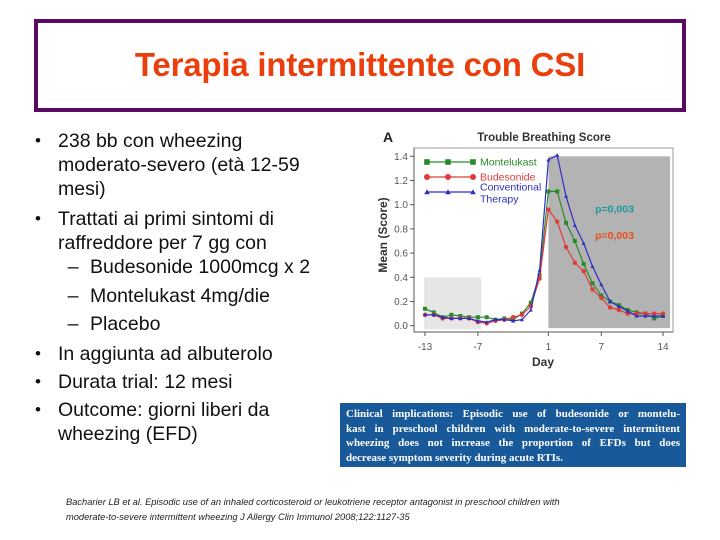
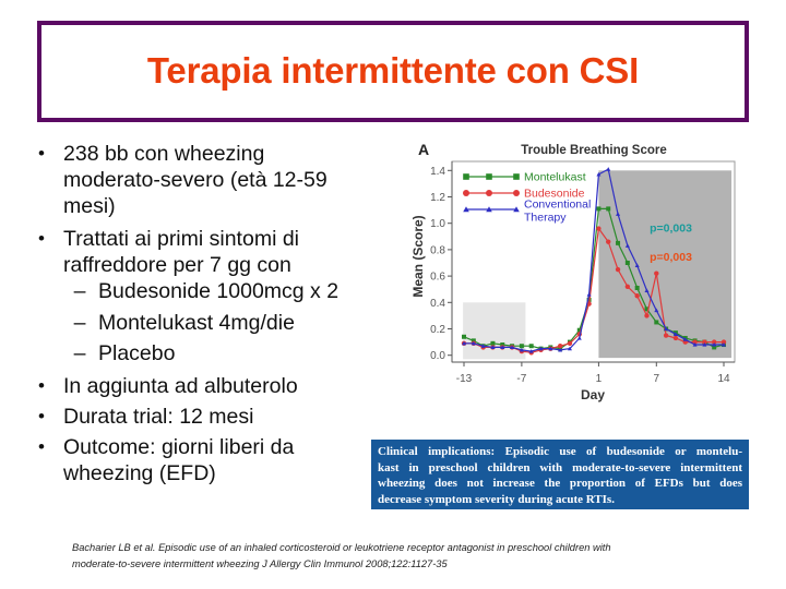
Budesonide/7: 0.23 -> 0.62
